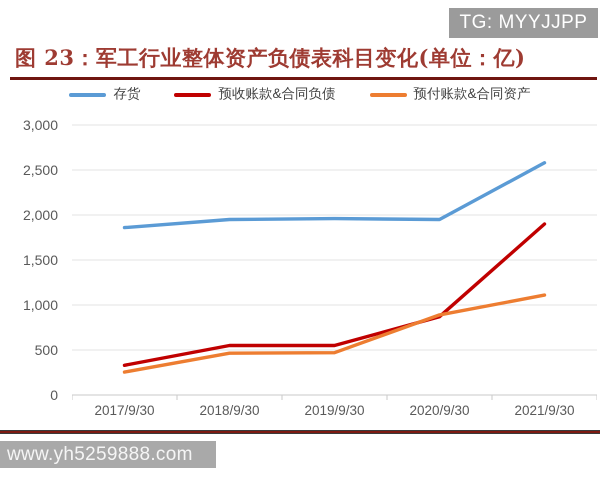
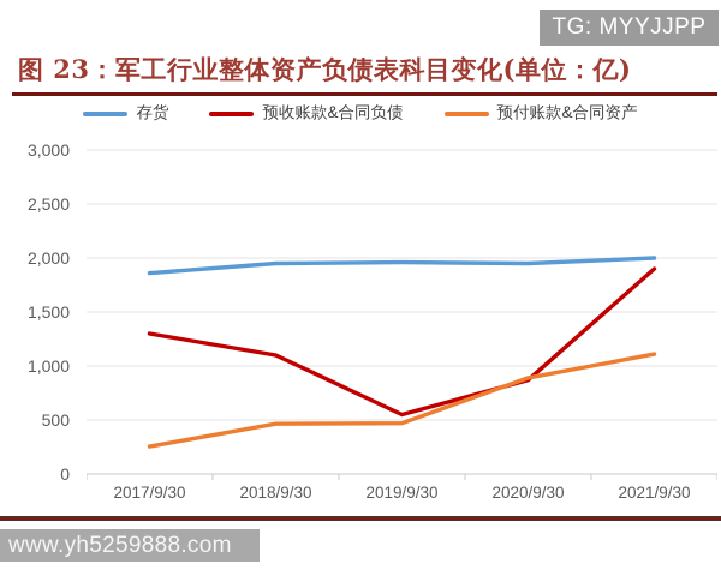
预收账款&合同负债/2017/9/30: 300 -> 1300
预收账款&合同负债/2018/9/30: 600 -> 1100
存货/2021/9/30: 2600 -> 2000
